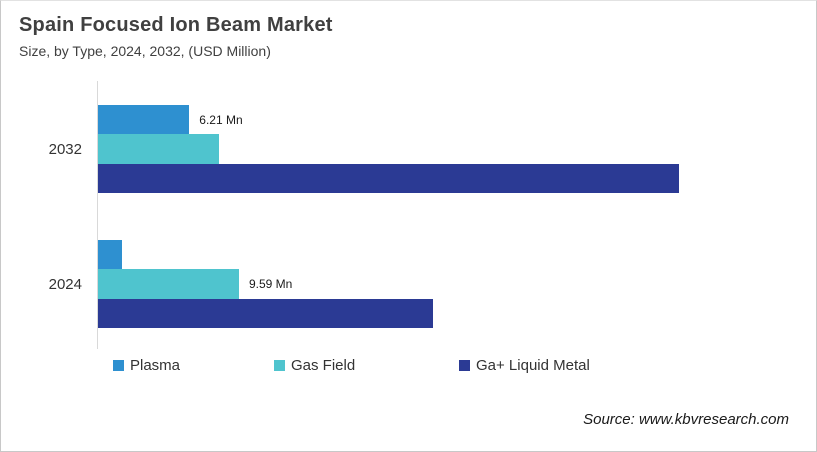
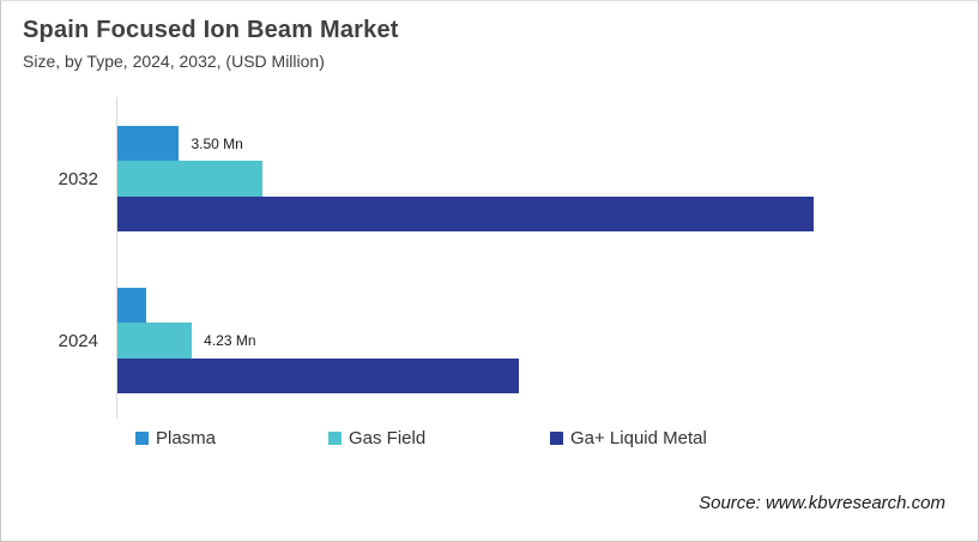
Plasma/2032: 6.21 -> 3.50
Gas Field/2024: 9.59 -> 4.23
